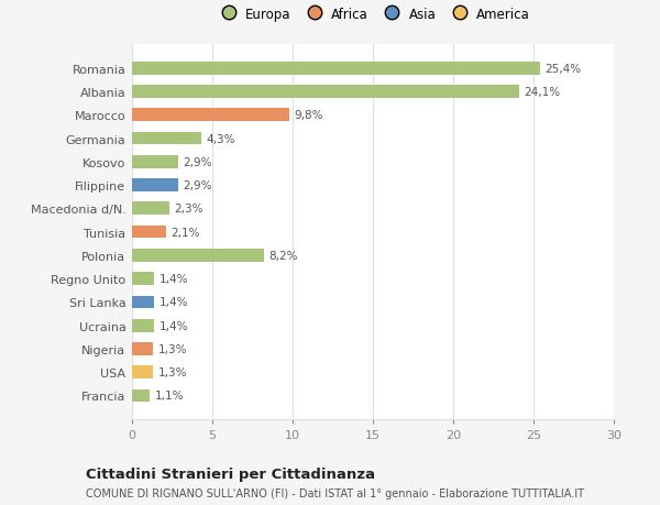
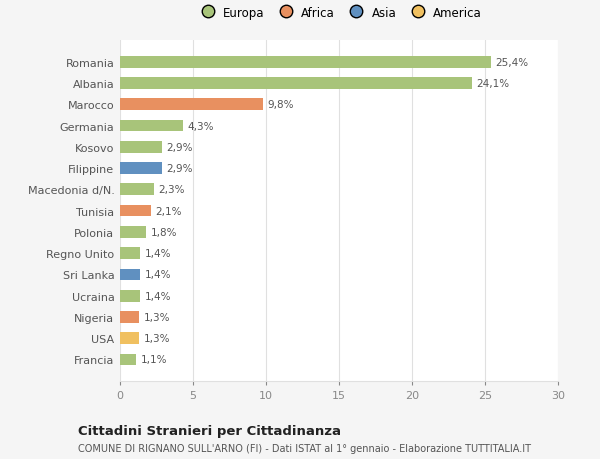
Polonia: 8,2% -> 1,8%
